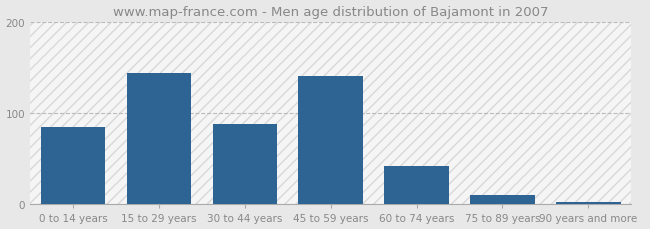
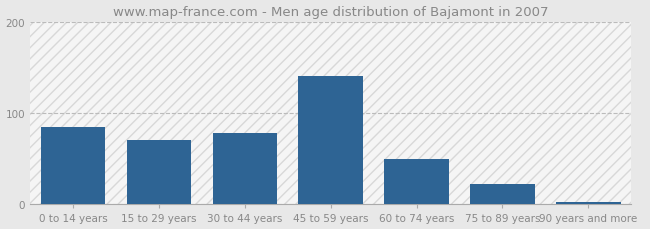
15 to 29 years: 144 -> 70
30 to 44 years: 88 -> 78
60 to 74 years: 42 -> 50
75 to 89 years: 10 -> 22
